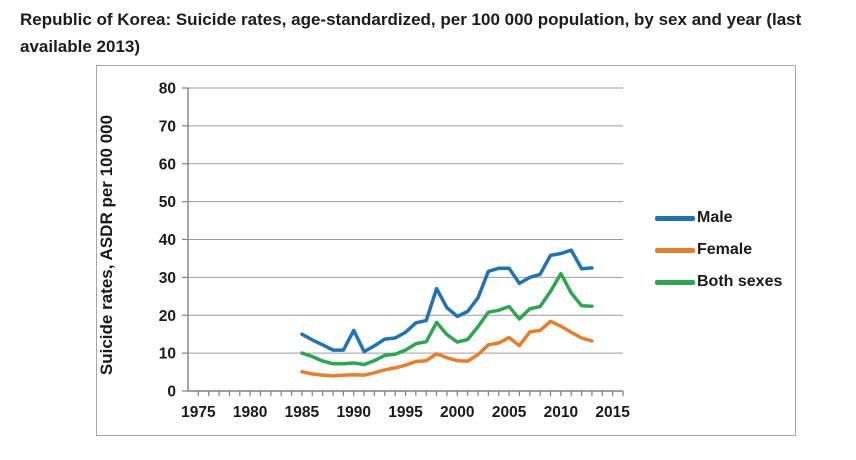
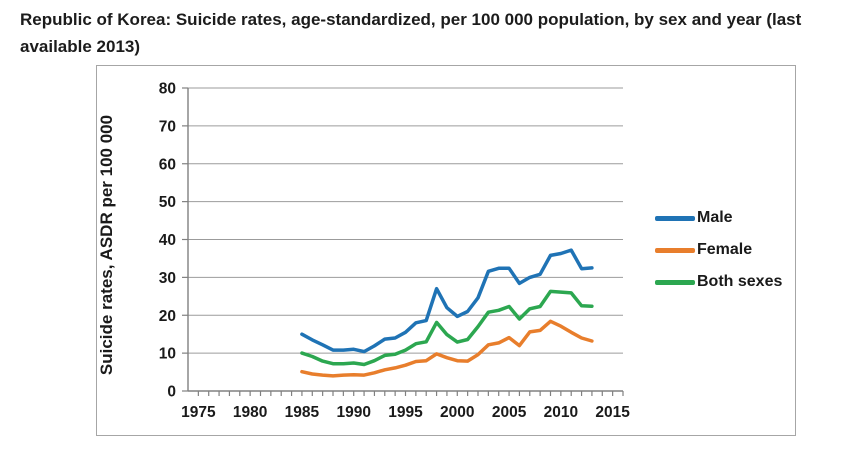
Male/1990: 16 -> 11
Both sexes/2010: 31 -> 26
